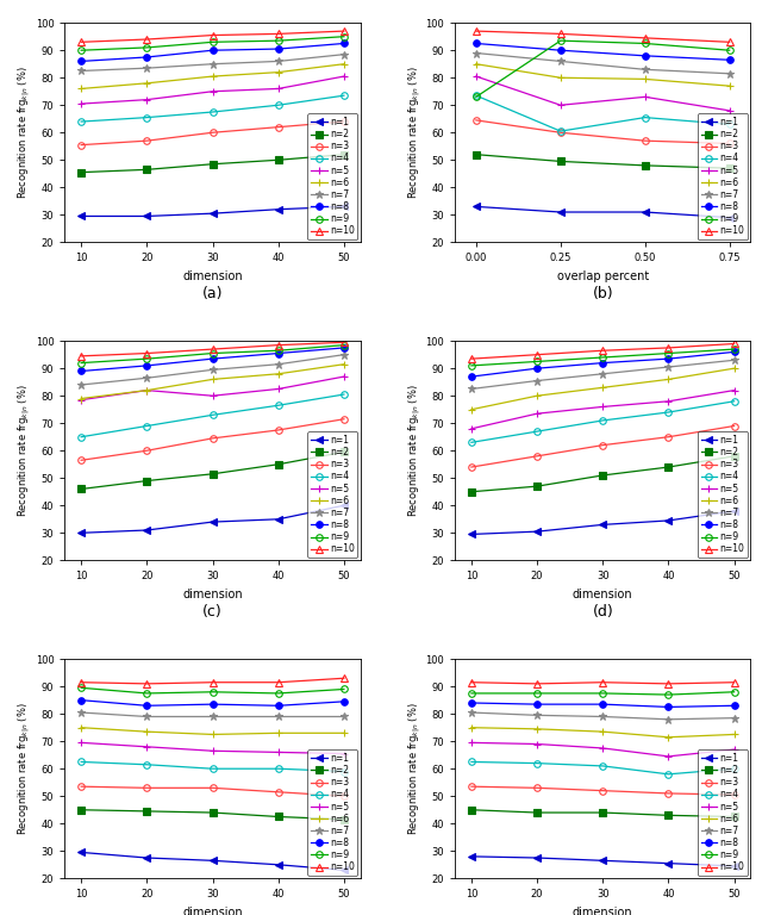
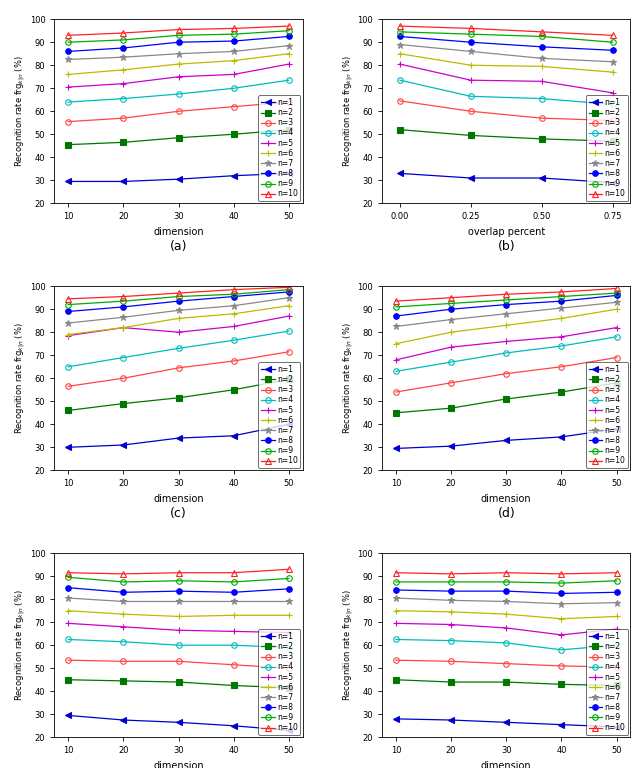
n=9/0.00: 73.0 -> 94.5
n=4/0.25: 60.5 -> 66.5
n=5/0.25: 70.0 -> 73.5
